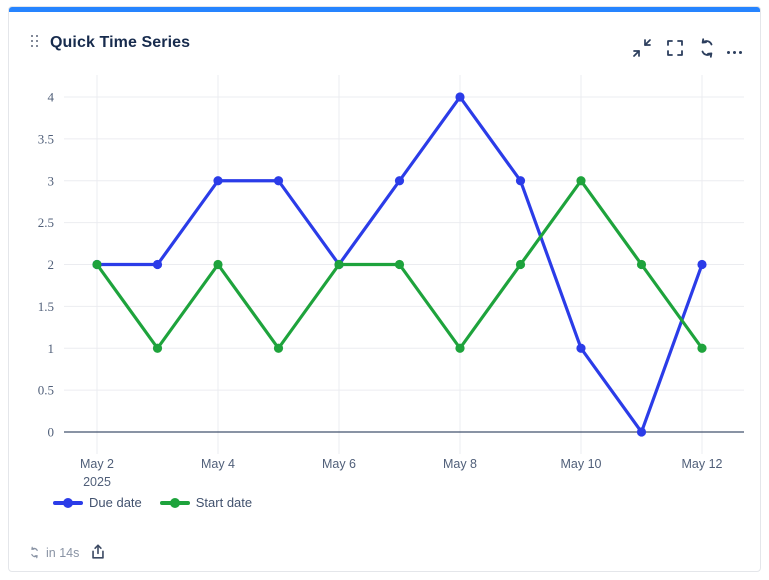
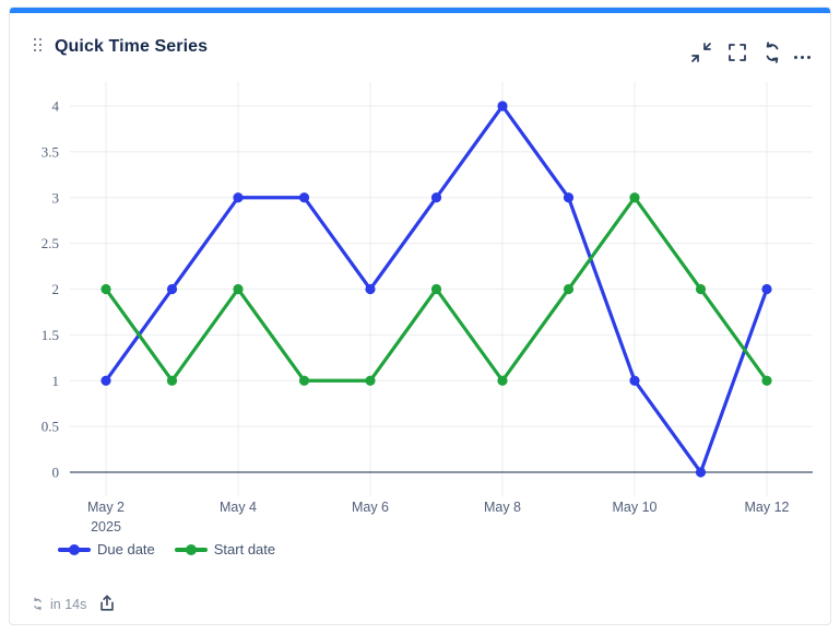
Due date/May 2: 2 -> 1
Start date/May 6: 2 -> 1
